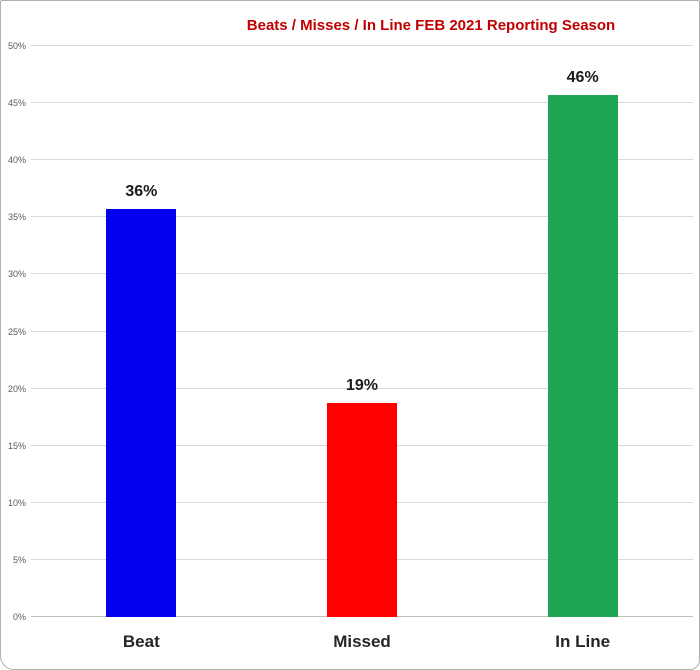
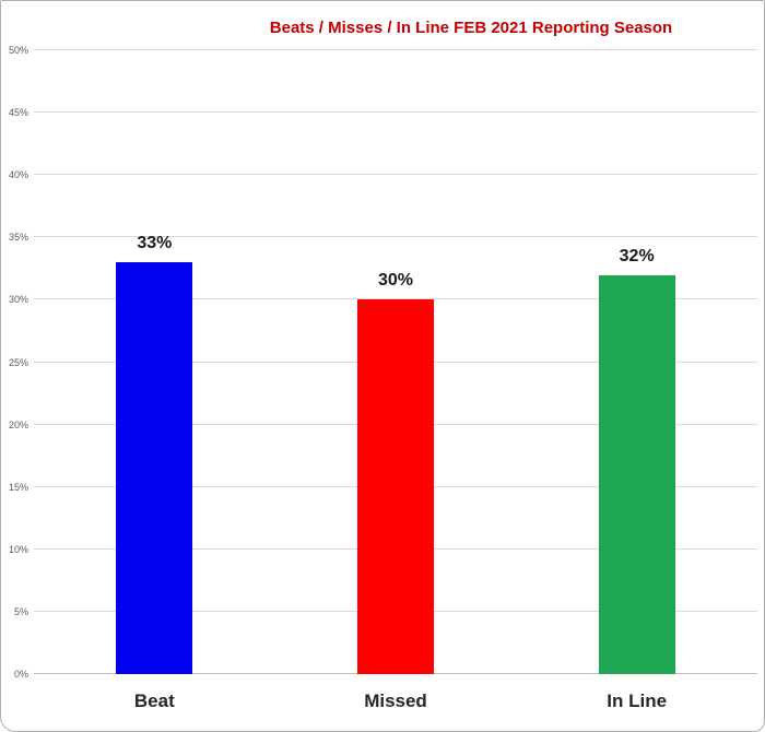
Beat: 36% -> 33%
Missed: 19% -> 30%
In Line: 46% -> 32%
